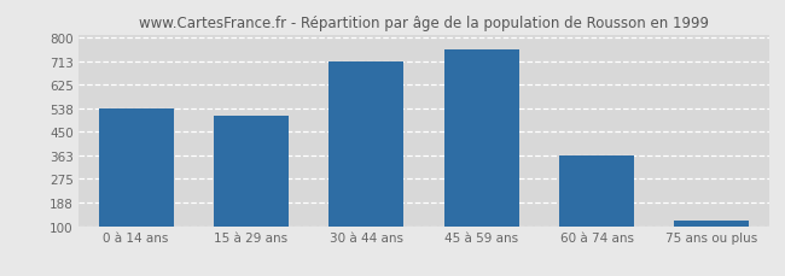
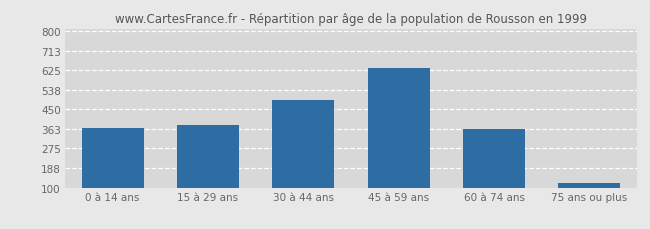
0 à 14 ans: 538 -> 365
15 à 29 ans: 510 -> 380
30 à 44 ans: 713 -> 490
45 à 59 ans: 757 -> 635
